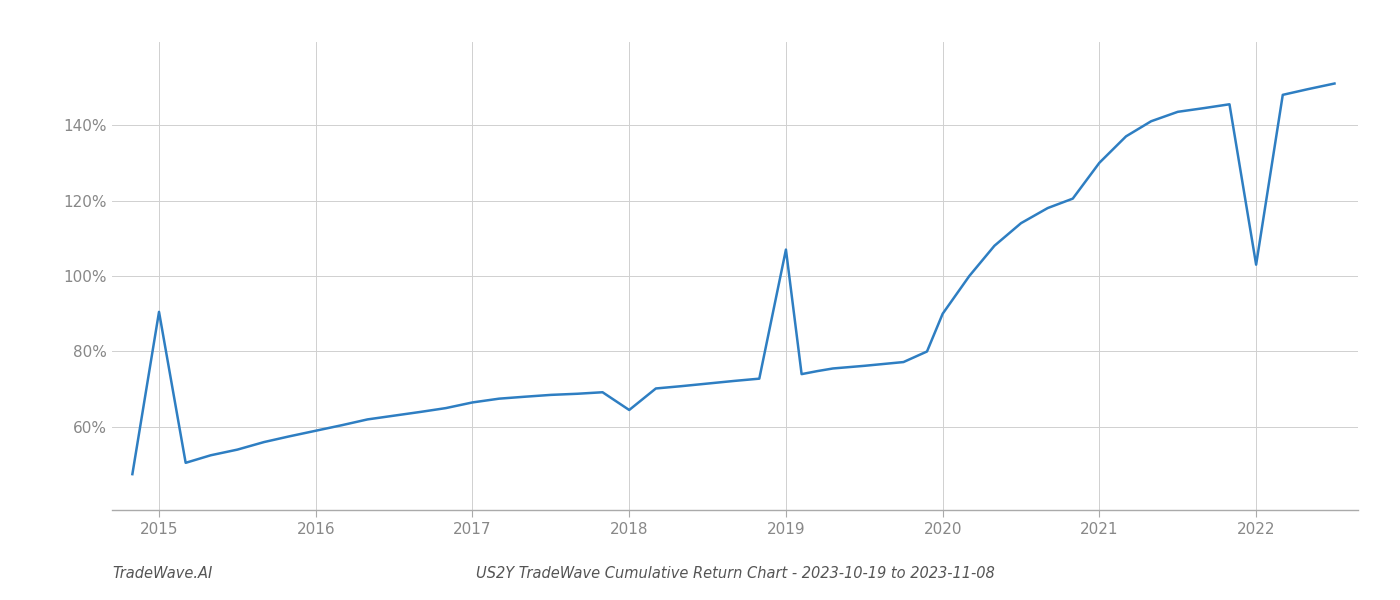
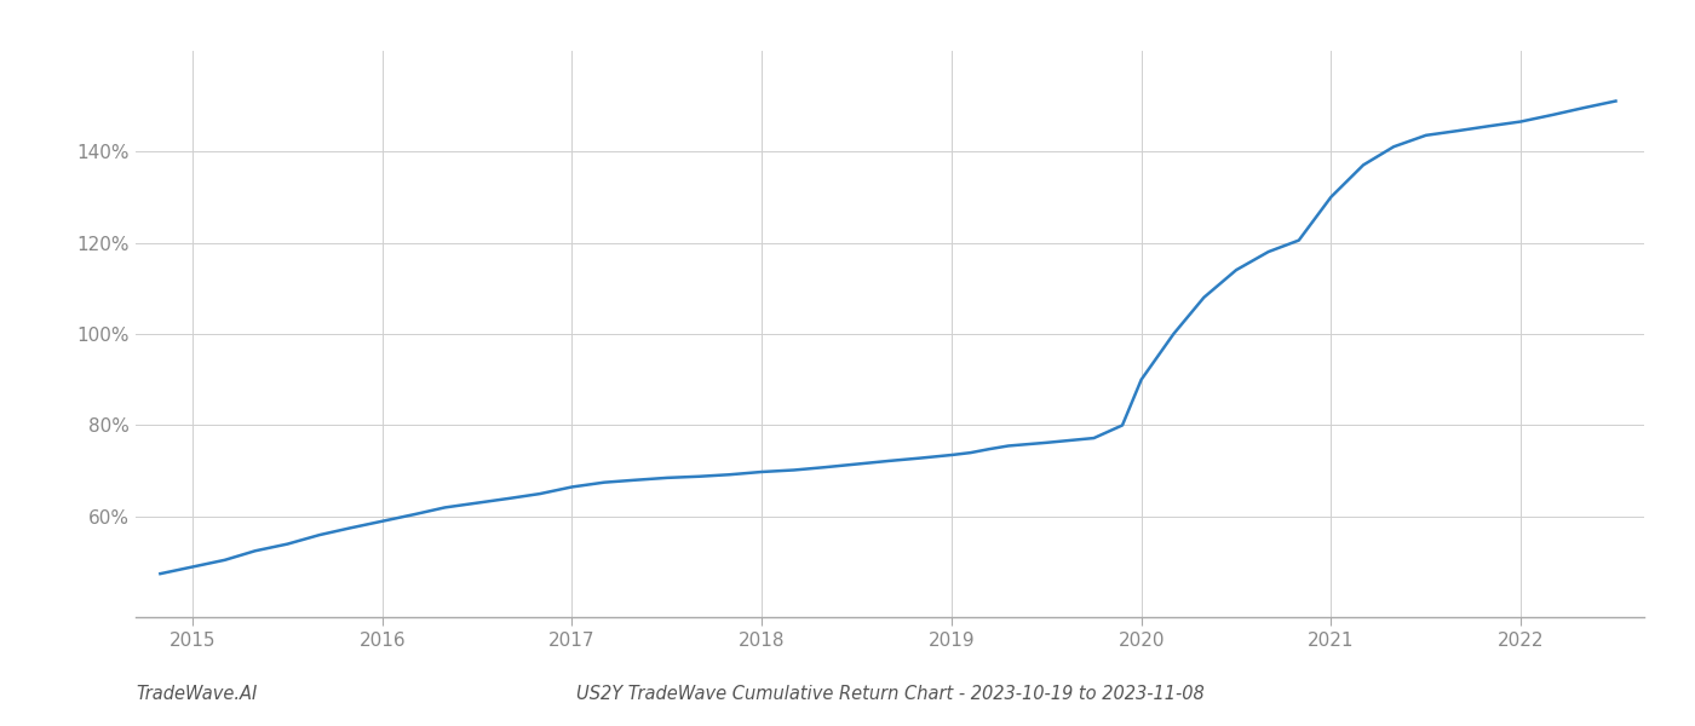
2015: 90.5% -> 49.0%
2018: 64.5% -> 69.8%
2019: 107.0% -> 73.5%
2022: 103.0% -> 146.5%
